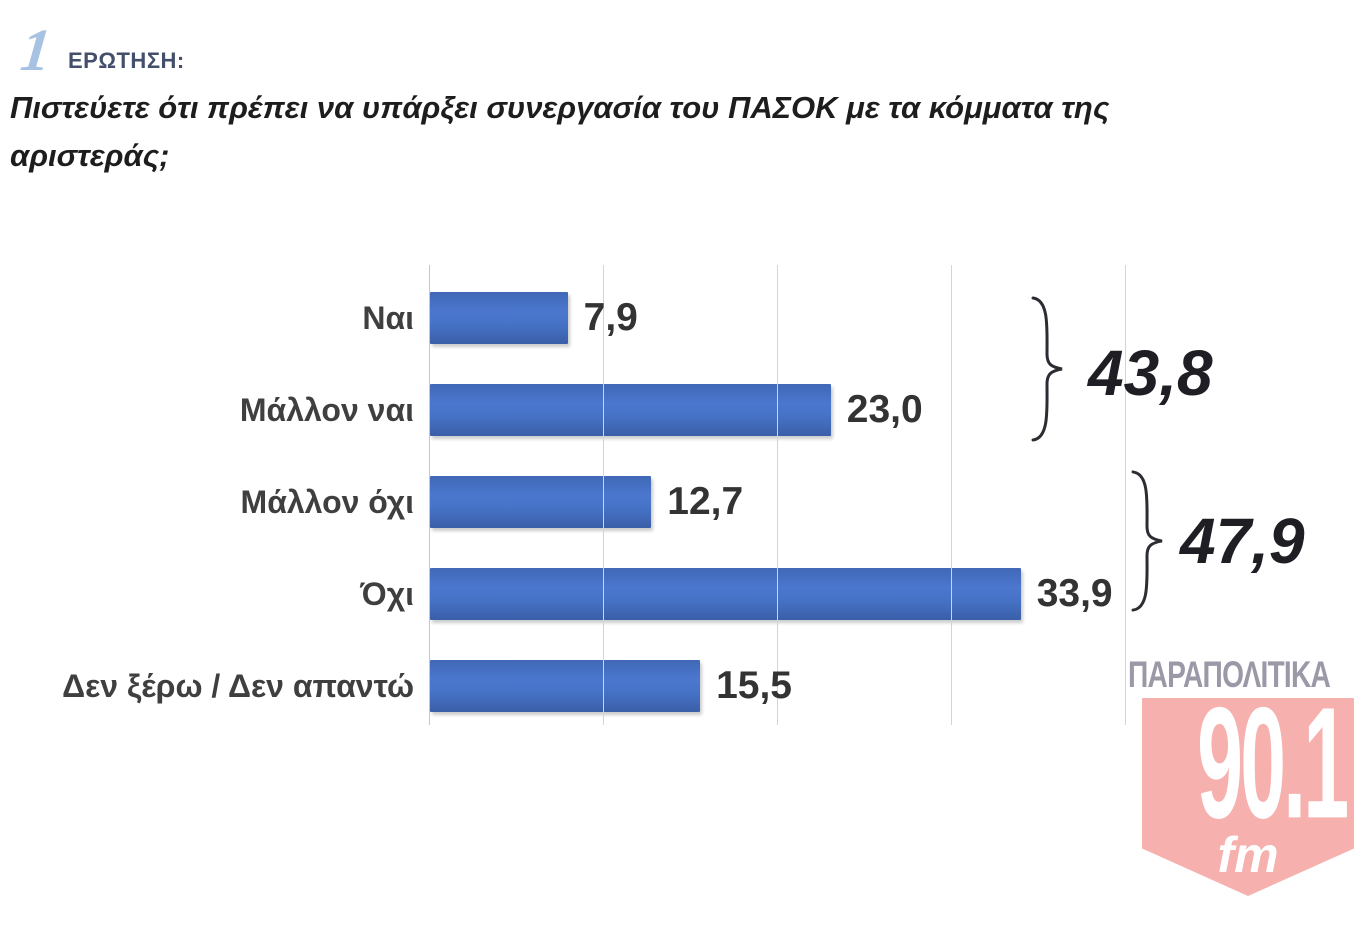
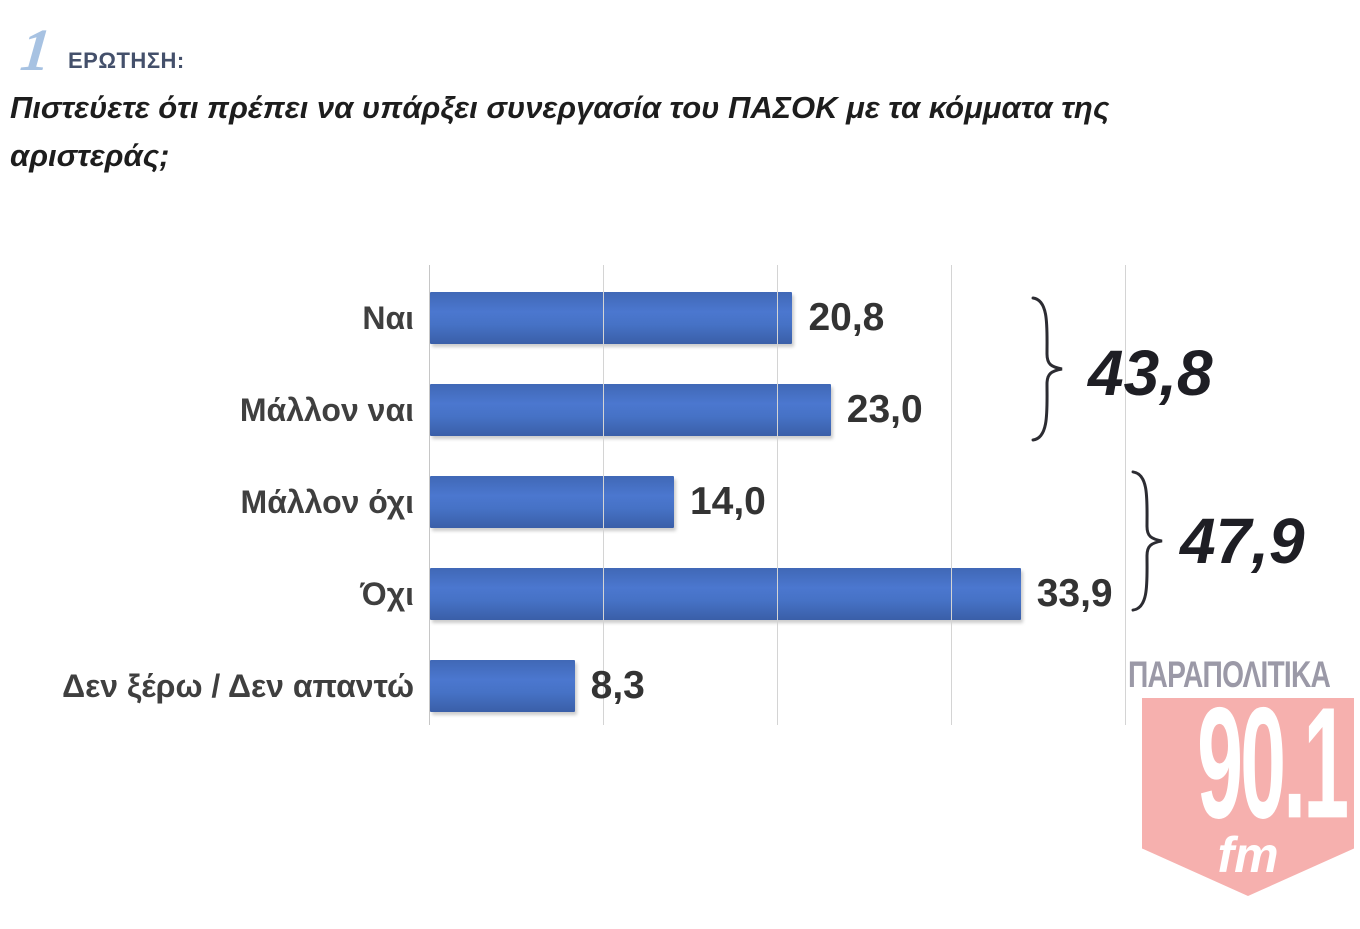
Ναι: 7,9 -> 20,8
Μάλλον όχι: 12,7 -> 14,0
Δεν ξέρω / Δεν απαντώ: 15,5 -> 8,3
